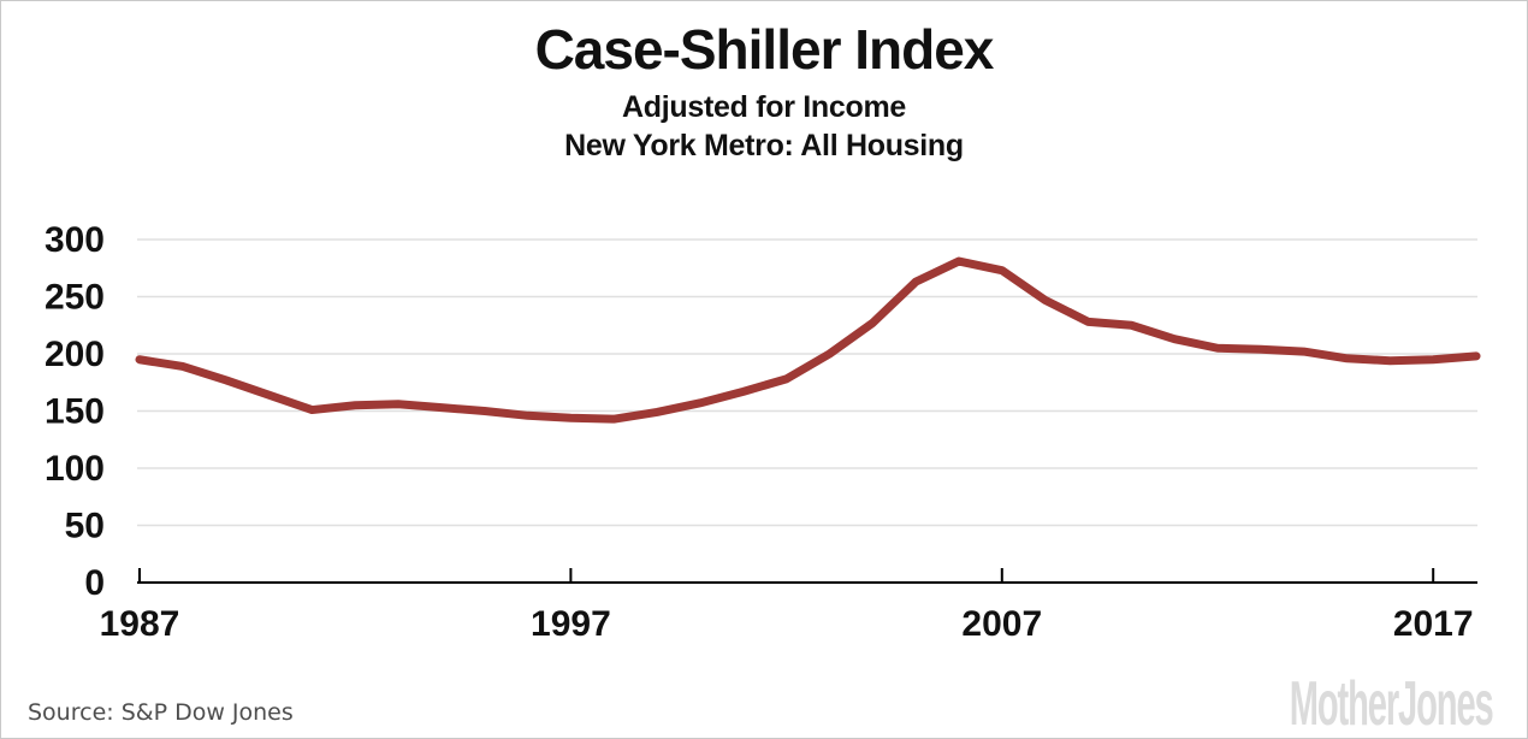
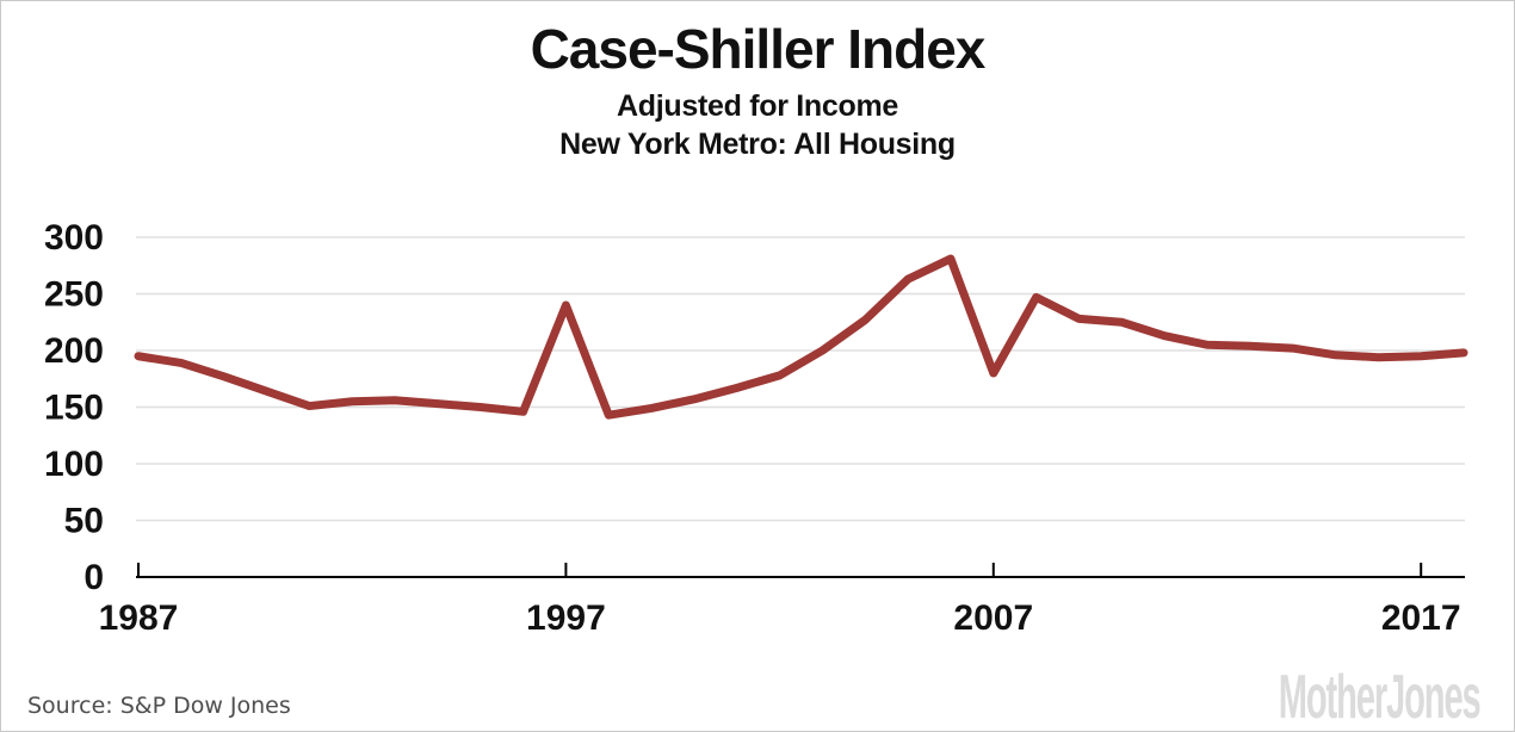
1997: 140 -> 240
2007: 270 -> 180
